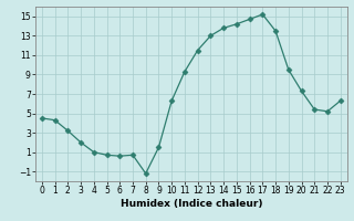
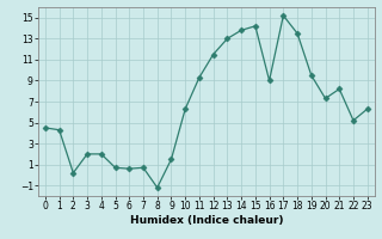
2: 3.2 -> 0.2
4: 1.0 -> 2.0
16: 14.7 -> 9.0
21: 5.4 -> 8.2
